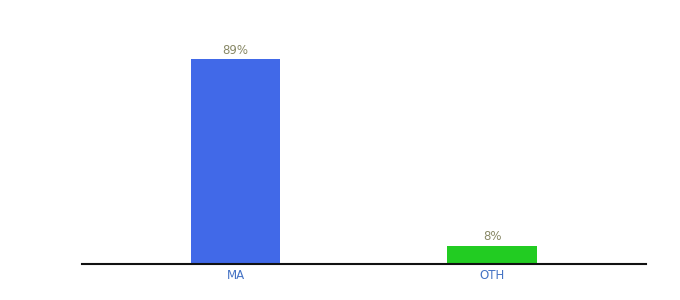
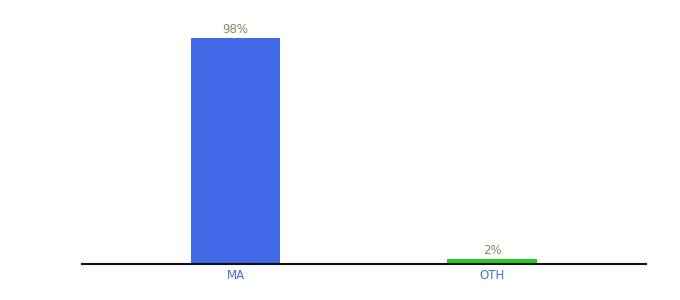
MA: 89% -> 98%
OTH: 8% -> 2%
